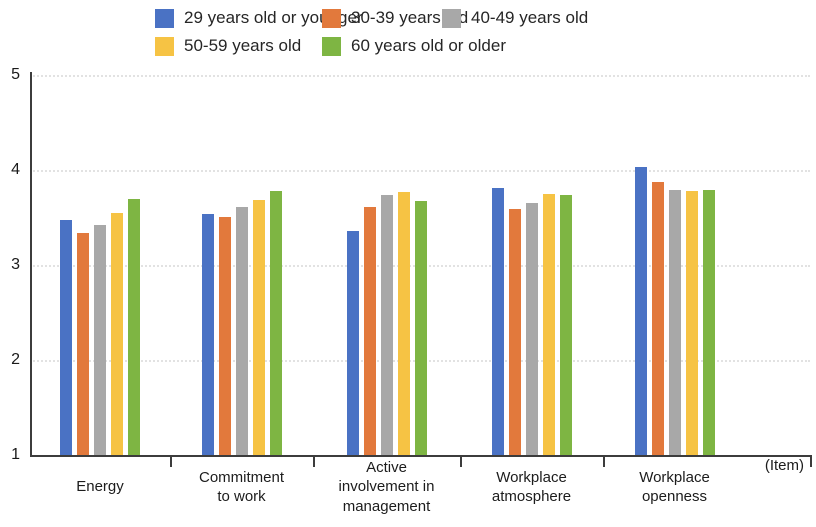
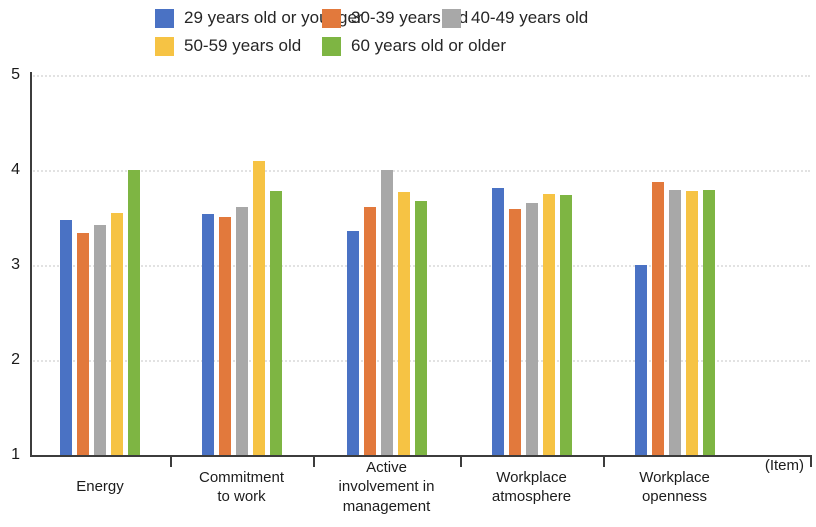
60 years old or older/Energy: 3.7 -> 4.0
50-59 years old/Commitment to work: 3.7 -> 4.1
40-49 years old/Active involvement in management: 3.7 -> 4.0
29 years old or younger/Workplace openness: 4.0 -> 3.0
